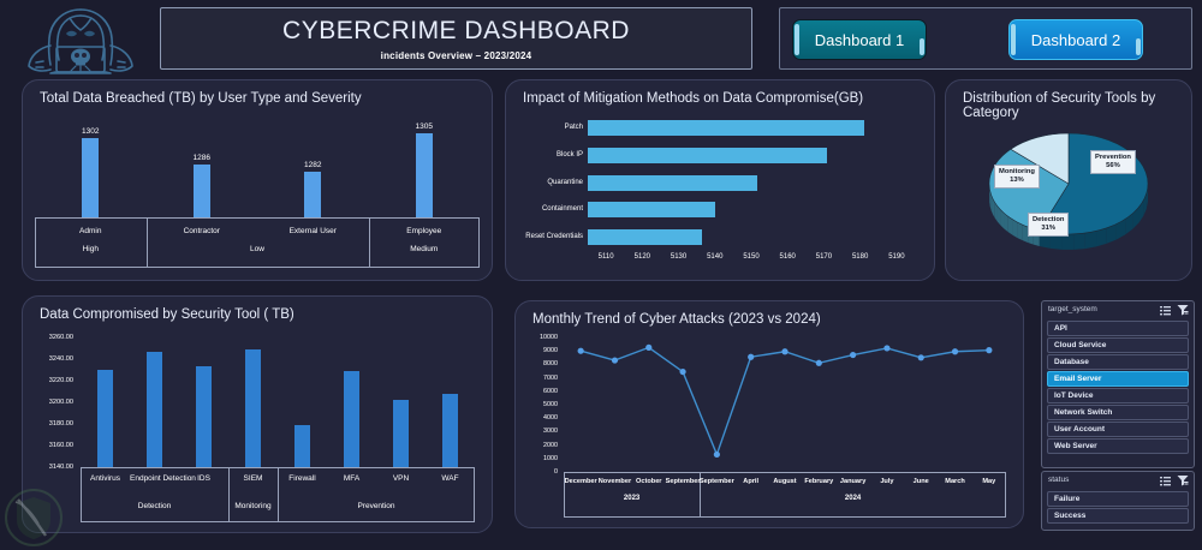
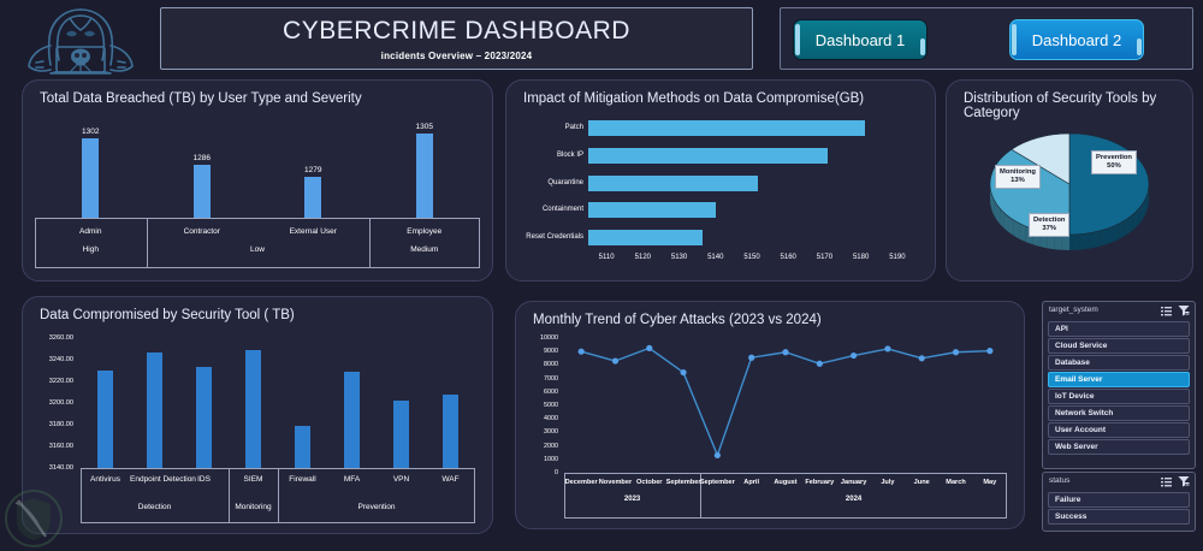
Total Data Breached (TB) by User Type and Severity/External User: 1282 -> 1279
Distribution of Security Tools by Category/Prevention: 56% -> 50%
Distribution of Security Tools by Category/Detection: 31% -> 37%
